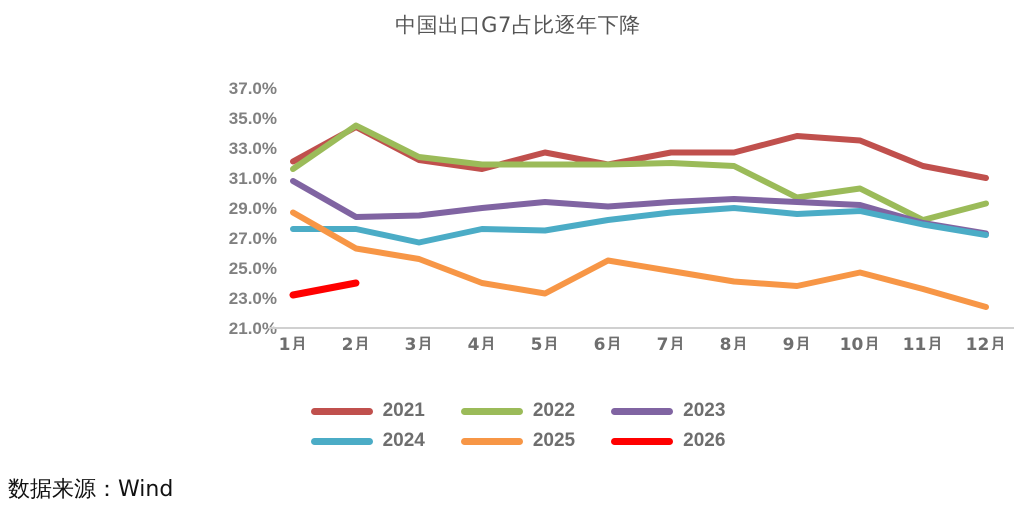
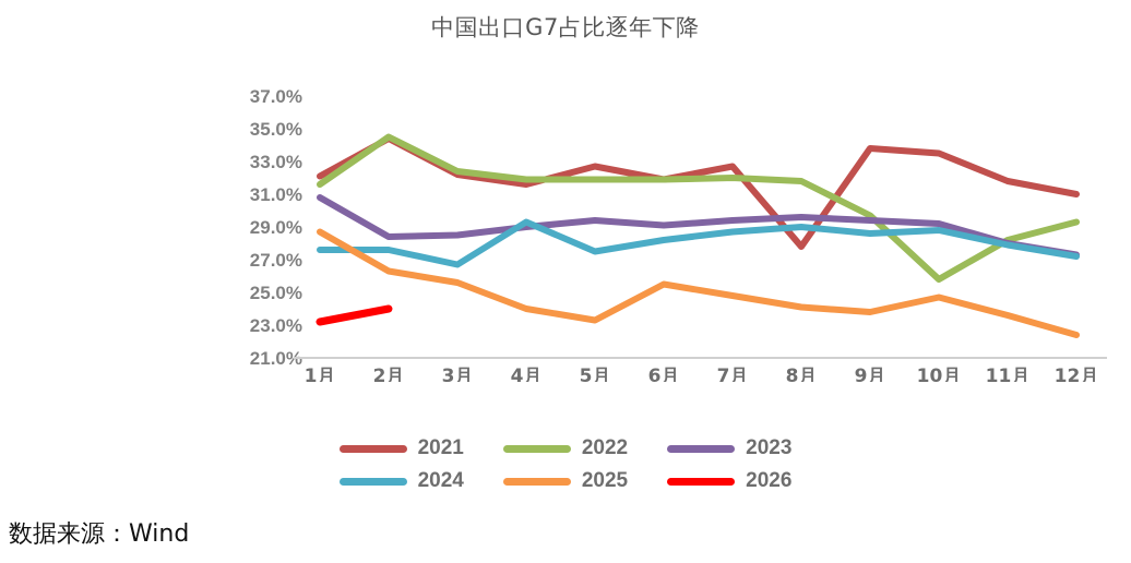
2024/4月: 27.6% -> 29.3%
2021/8月: 32.7% -> 27.8%
2022/10月: 30.3% -> 25.8%
